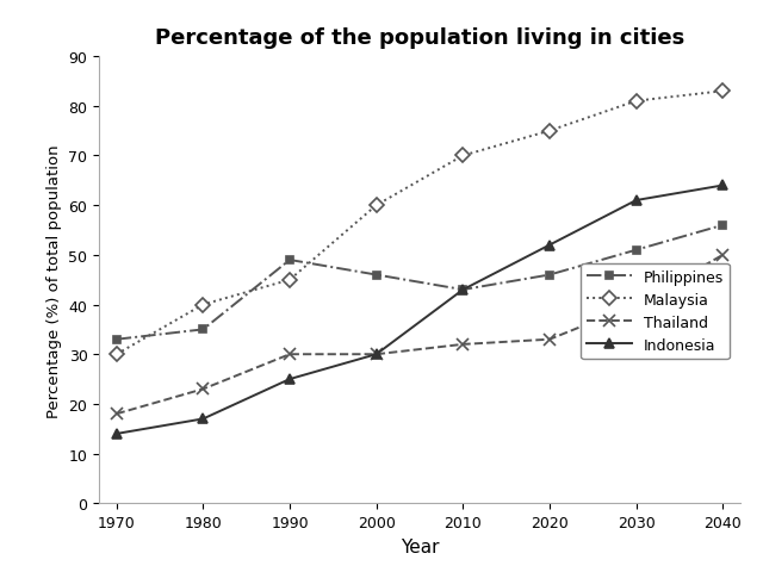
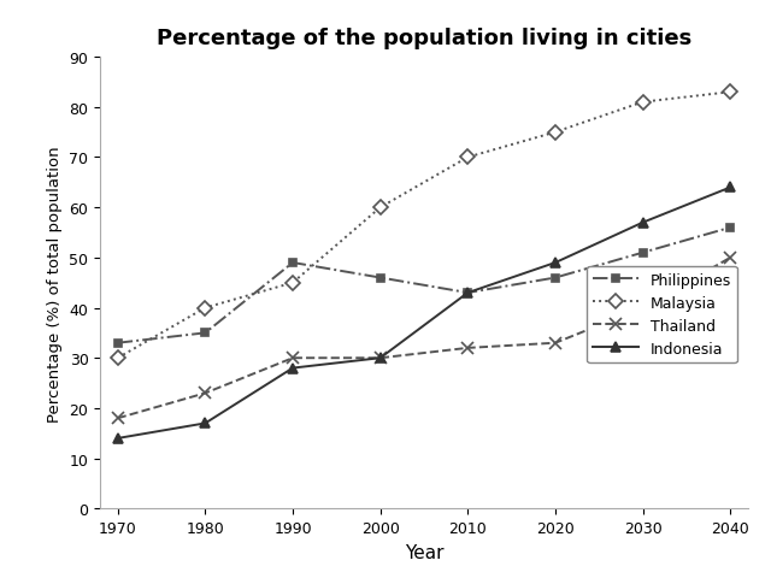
Indonesia/1990: 25 -> 28
Indonesia/2020: 52 -> 49
Indonesia/2030: 61 -> 57
